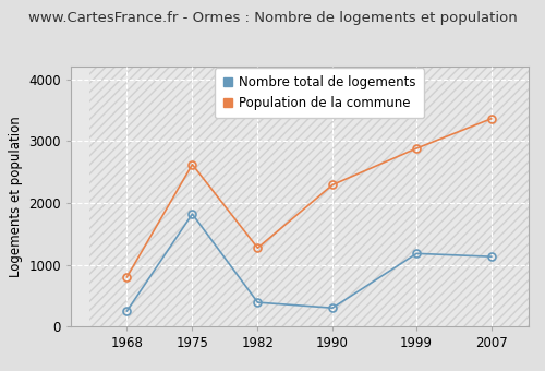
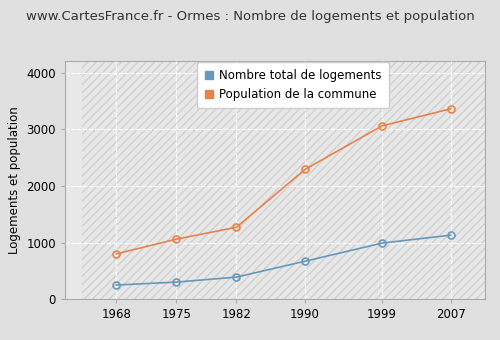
Nombre total de logements/1975: 1820 -> 300
Population de la commune/1975: 2620 -> 1060
Nombre total de logements/1990: 300 -> 670
Nombre total de logements/1999: 1180 -> 990
Population de la commune/1999: 2880 -> 3060
